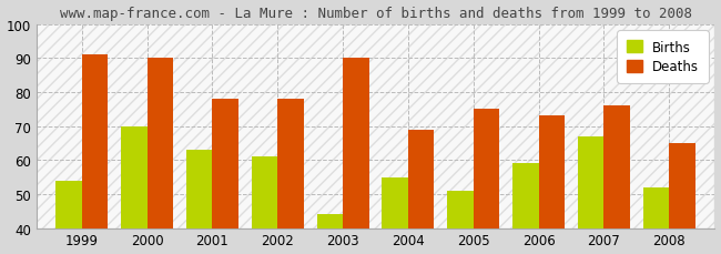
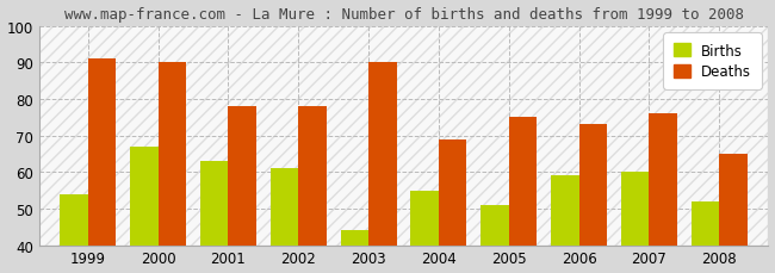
Births/2000: 70 -> 67
Births/2007: 67 -> 60
